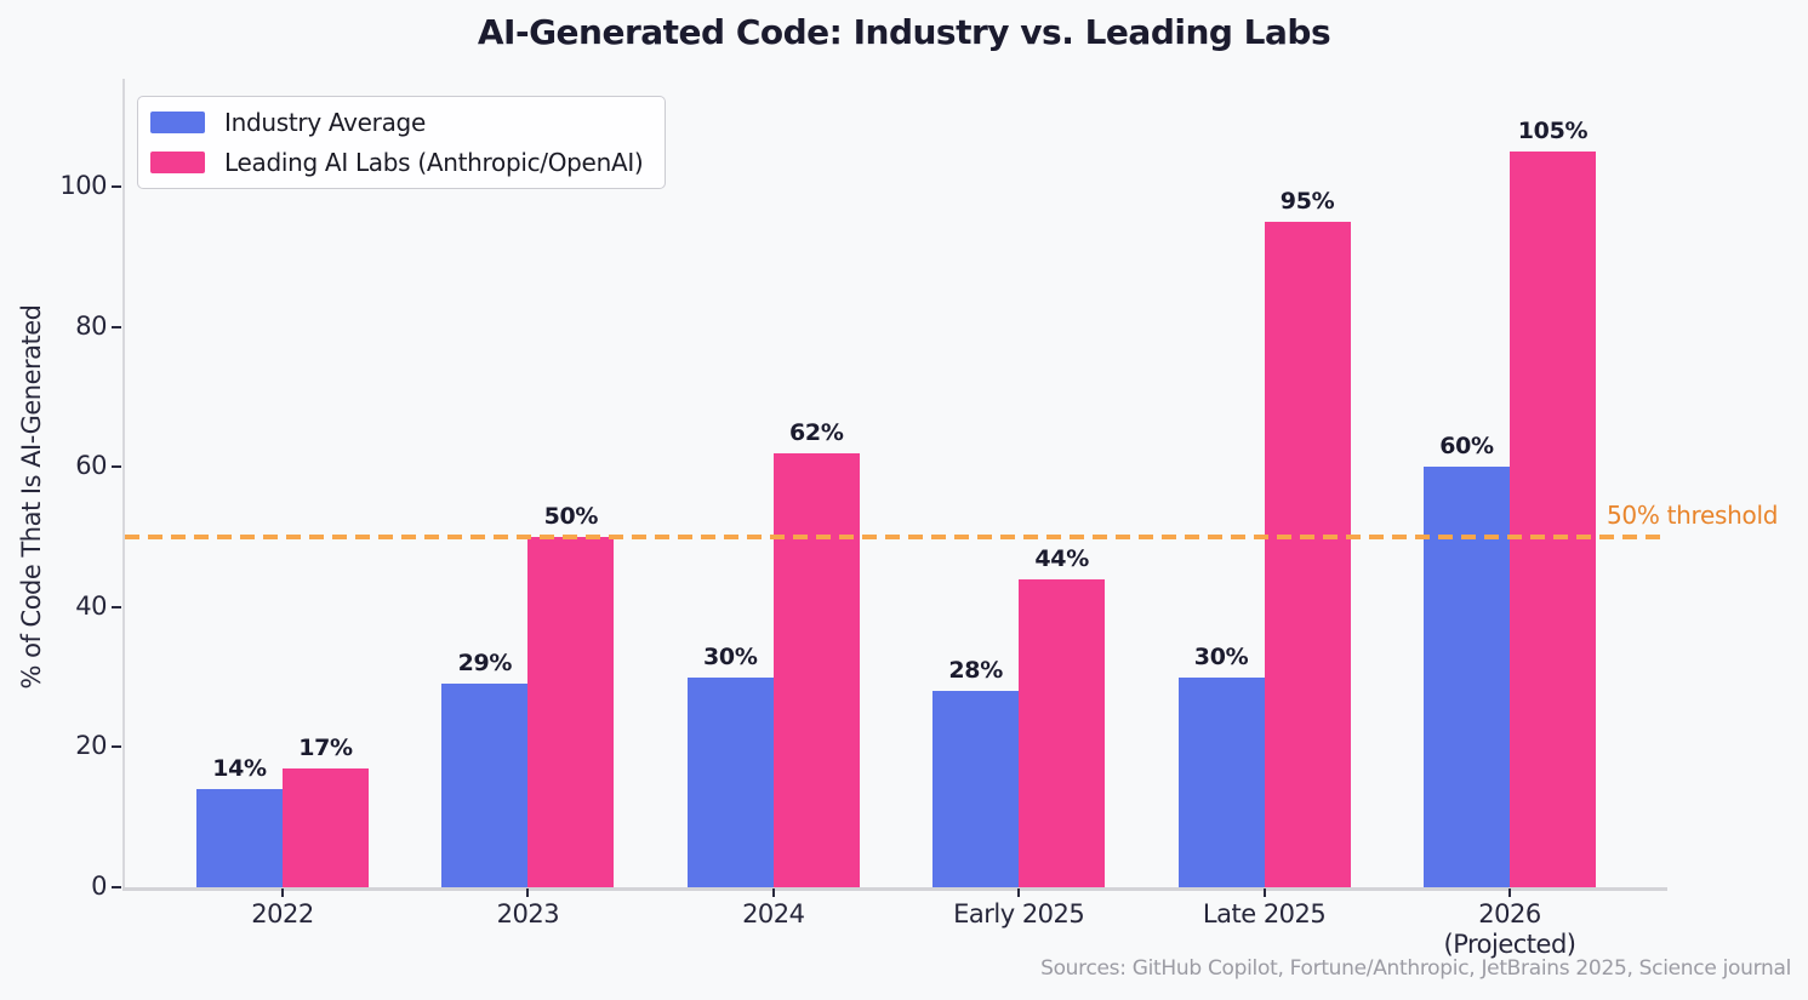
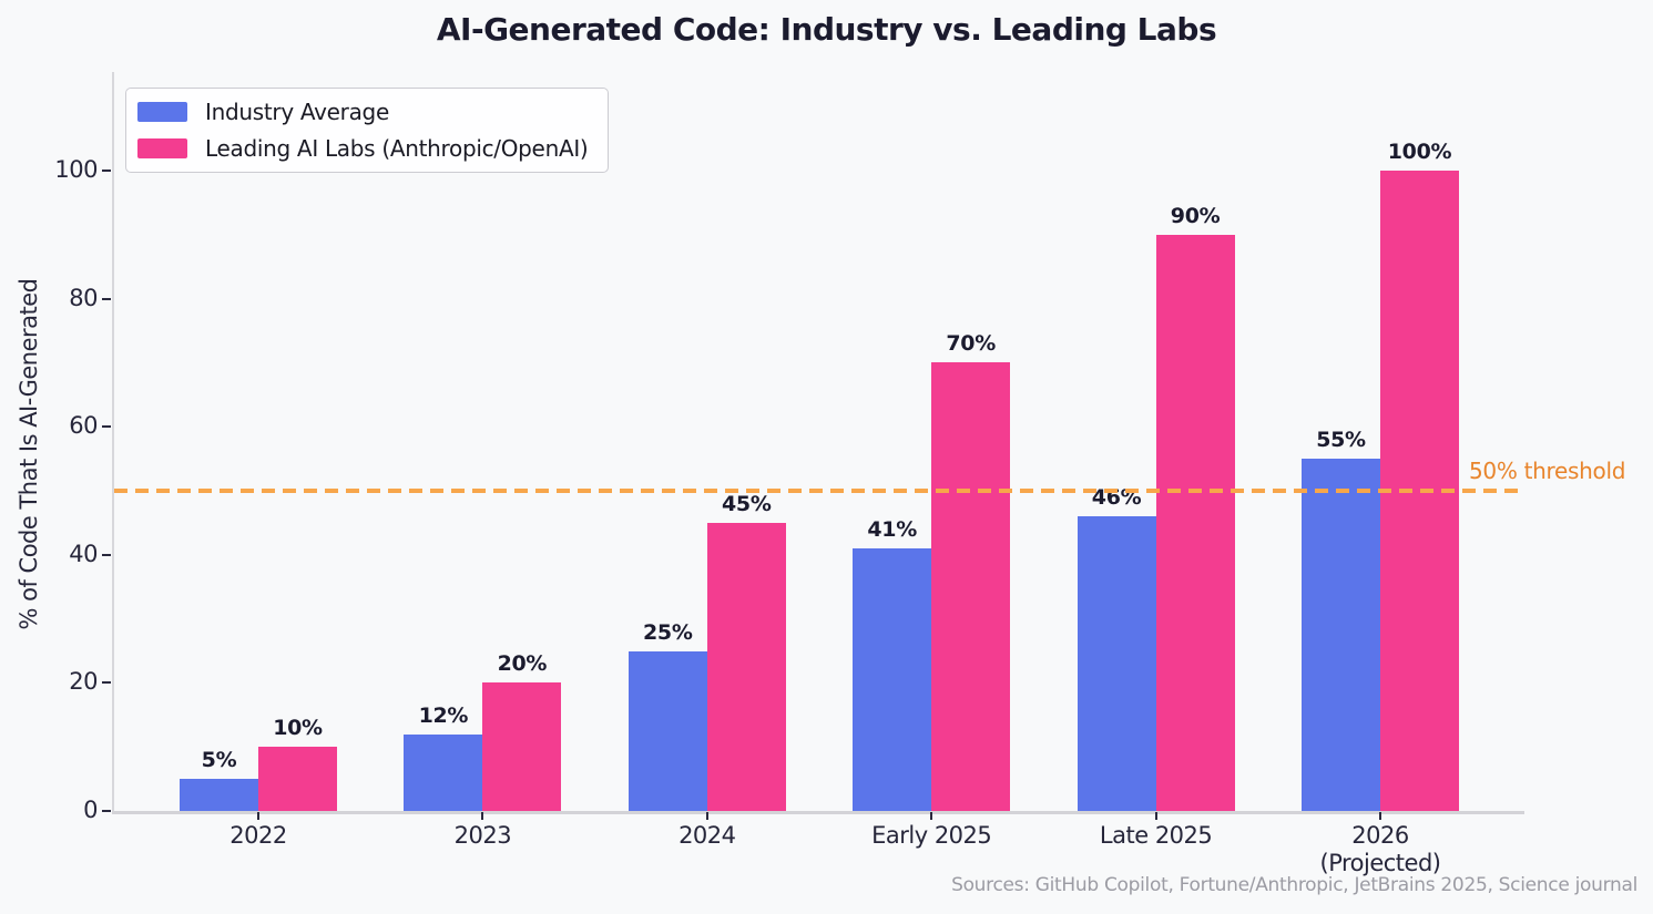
Industry Average/2022: 14% -> 5%
Leading AI Labs (Anthropic/OpenAI)/2022: 17% -> 10%
Industry Average/2023: 29% -> 12%
Leading AI Labs (Anthropic/OpenAI)/2023: 50% -> 20%
Industry Average/2024: 30% -> 25%
Leading AI Labs (Anthropic/OpenAI)/2024: 62% -> 45%
Industry Average/Early 2025: 28% -> 41%
Leading AI Labs (Anthropic/OpenAI)/Early 2025: 44% -> 70%
Industry Average/Late 2025: 30% -> 46%
Leading AI Labs (Anthropic/OpenAI)/Late 2025: 95% -> 90%
Industry Average/2026 (Projected): 60% -> 55%
Leading AI Labs (Anthropic/OpenAI)/2026 (Projected): 105% -> 100%
